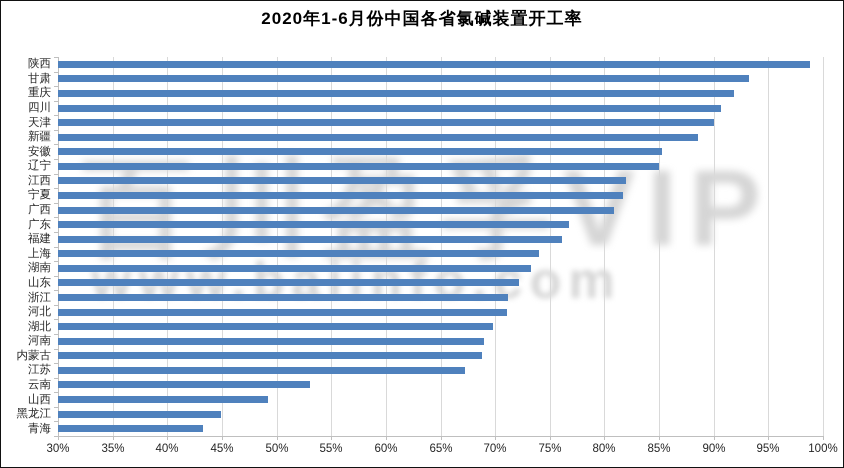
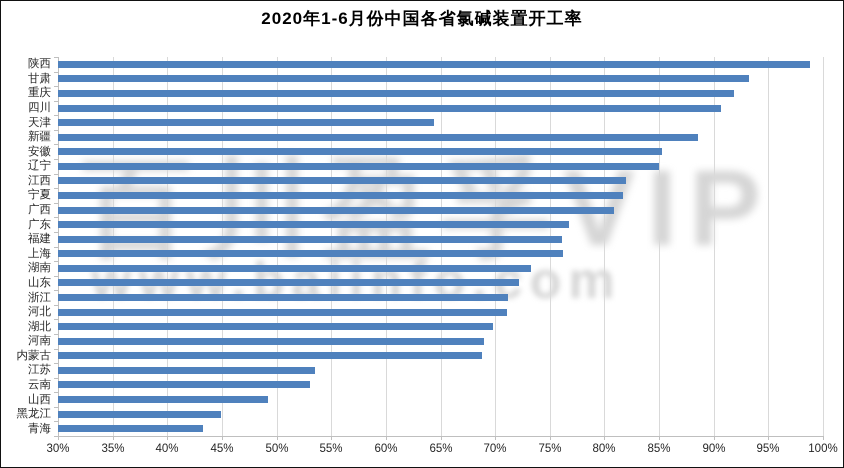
天津: 90.0% -> 64.4%
上海: 74.0% -> 76.2%
江苏: 67.2% -> 53.5%
